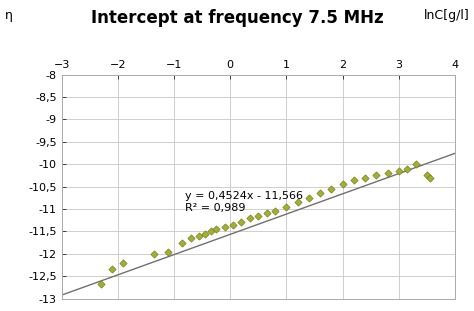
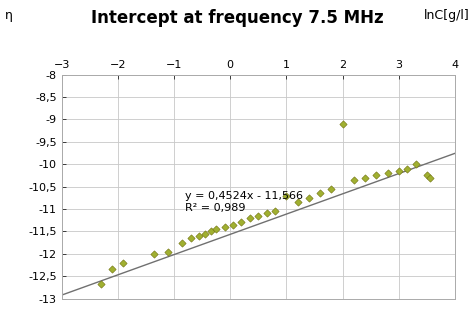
1: -10,95 -> -10,70
2: -10,45 -> -9,10
